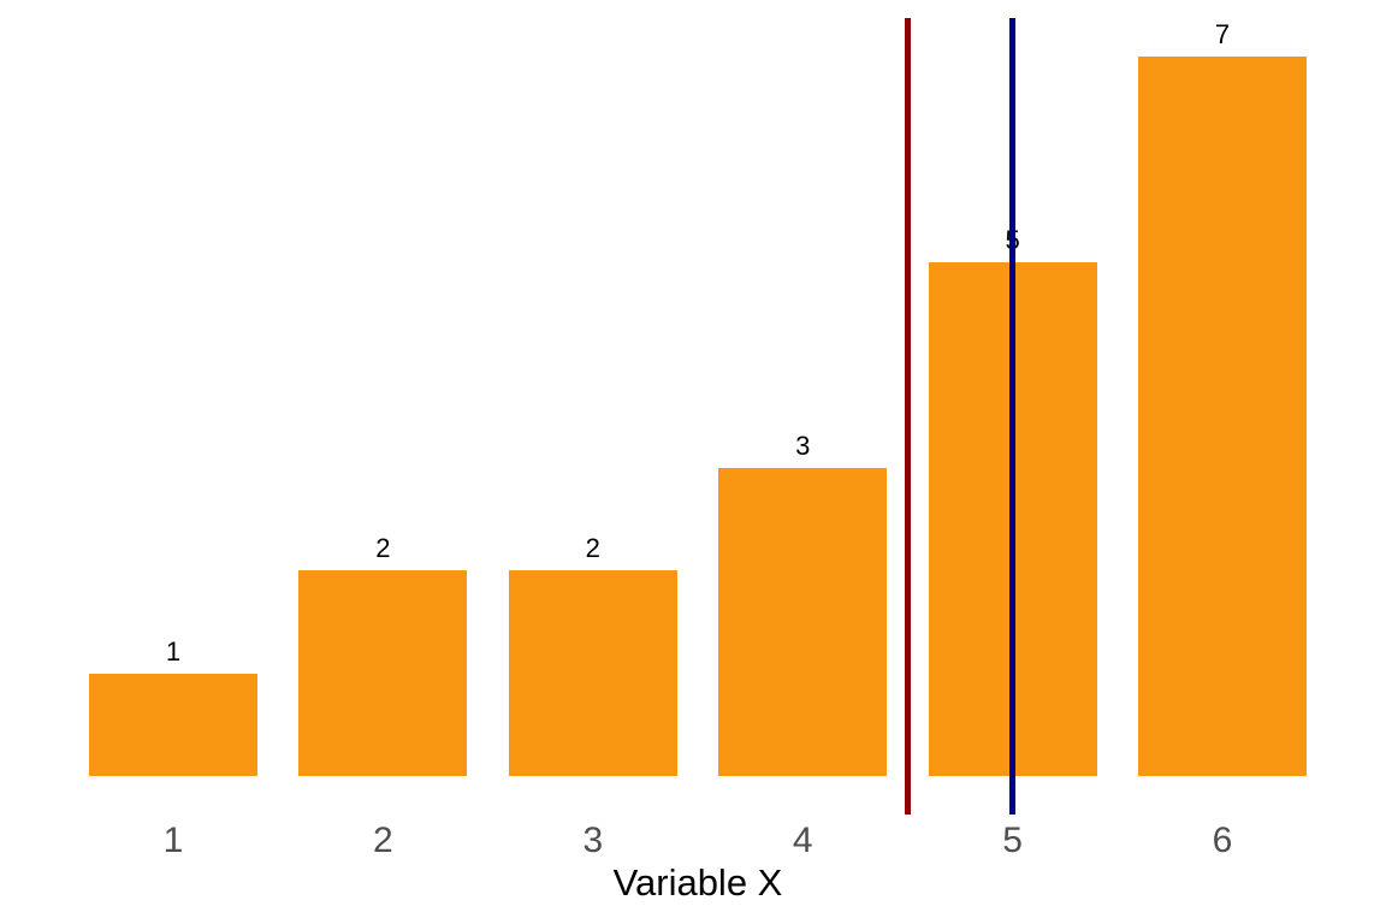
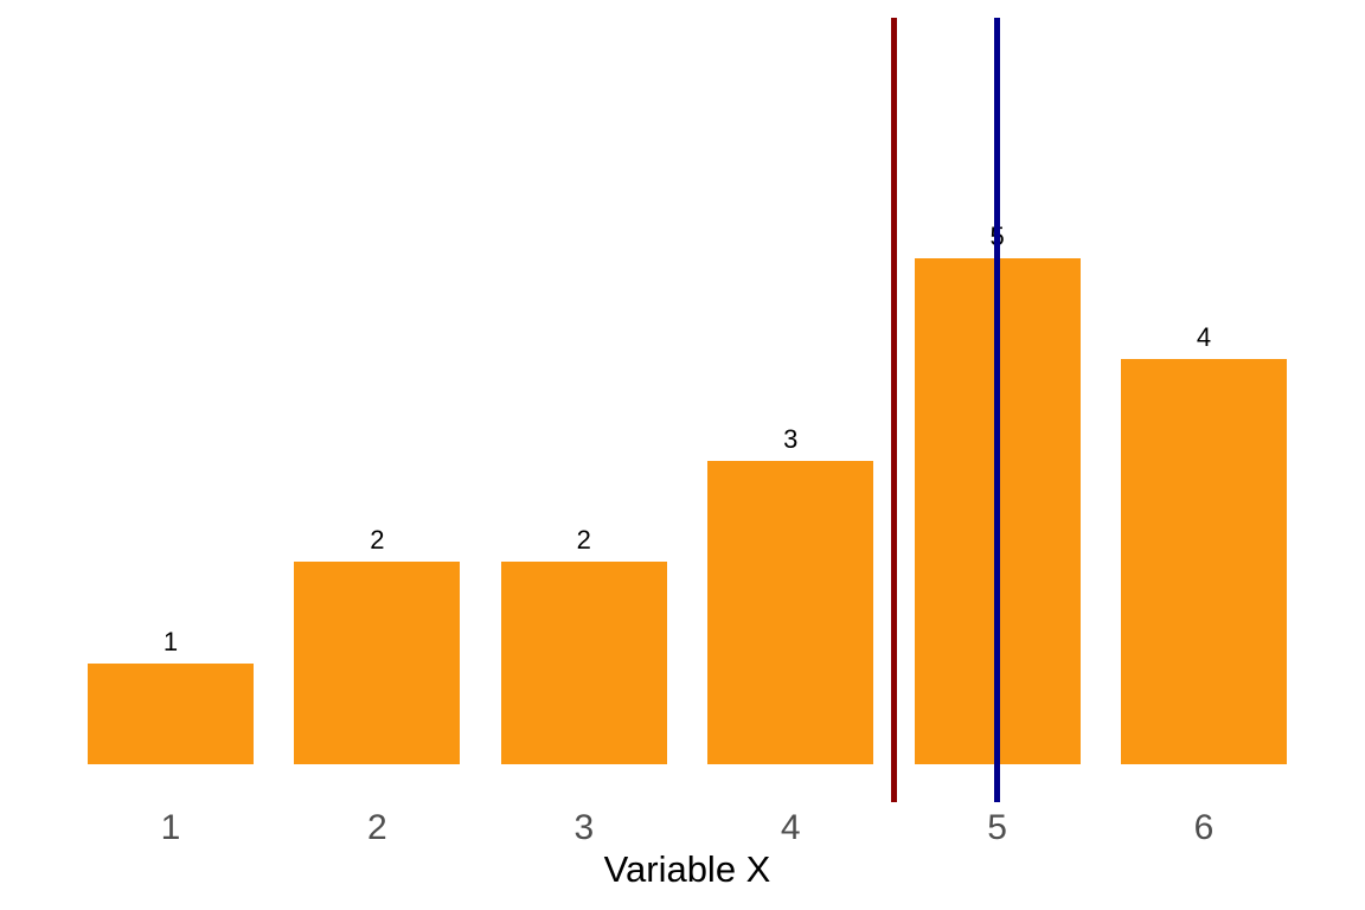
6: 7 -> 4
